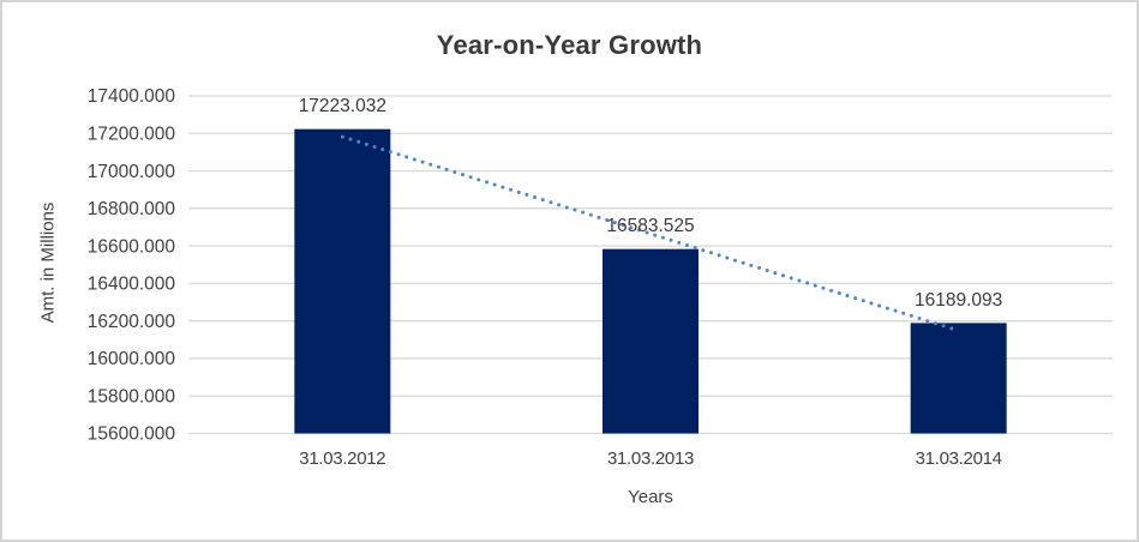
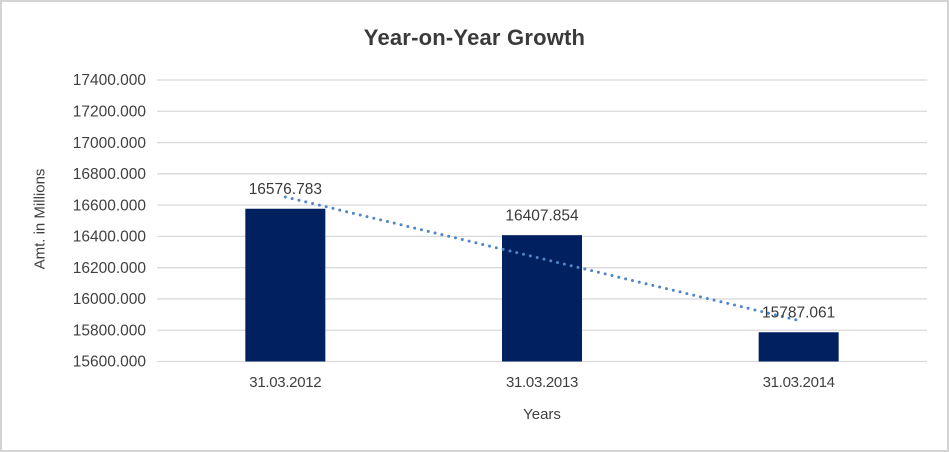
31.03.2012: 17223.032 -> 16576.783
31.03.2013: 16583.525 -> 16407.854
31.03.2014: 16189.093 -> 15787.061
